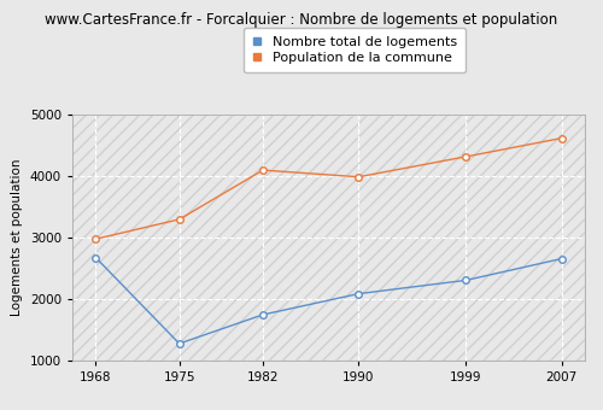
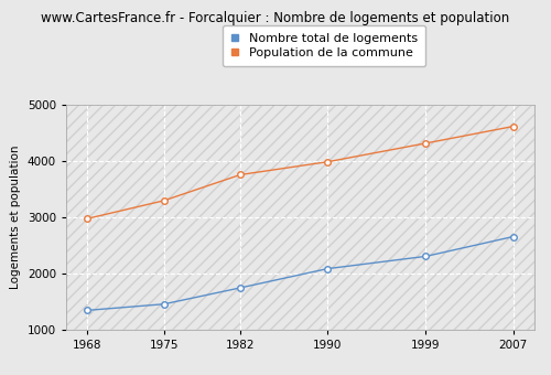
Nombre total de logements/1968: 2680 -> 1350
Nombre total de logements/1975: 1280 -> 1460
Population de la commune/1982: 4100 -> 3760
